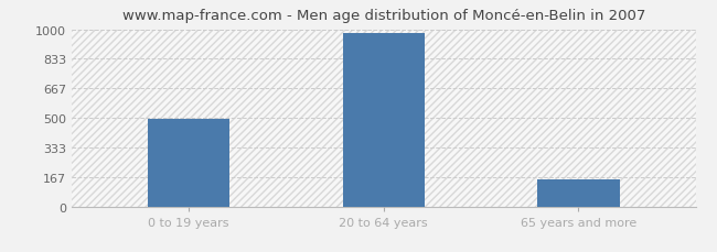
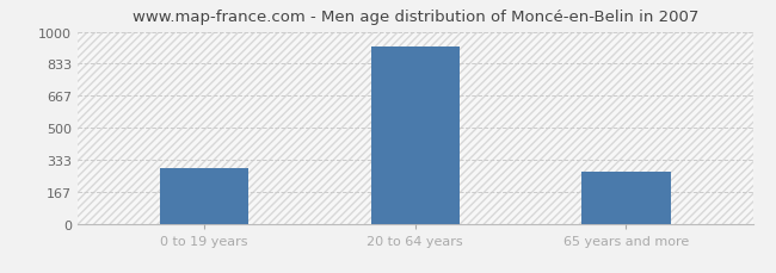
0 to 19 years: 490 -> 290
20 to 64 years: 980 -> 920
65 years and more: 160 -> 270
